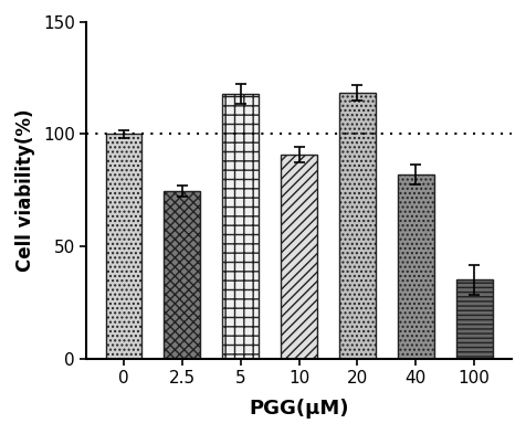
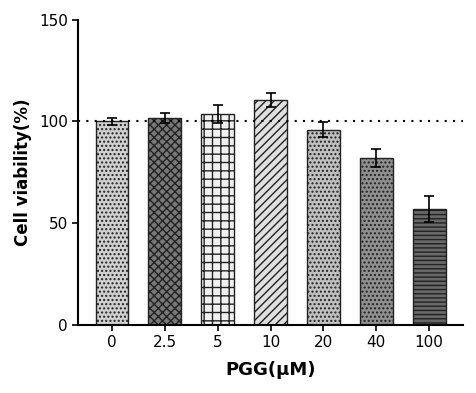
2.5: 74.5 -> 101.5
5: 118.0 -> 103.5
10: 91.0 -> 110.5
20: 118.5 -> 96.0
100: 35.0 -> 57.0
